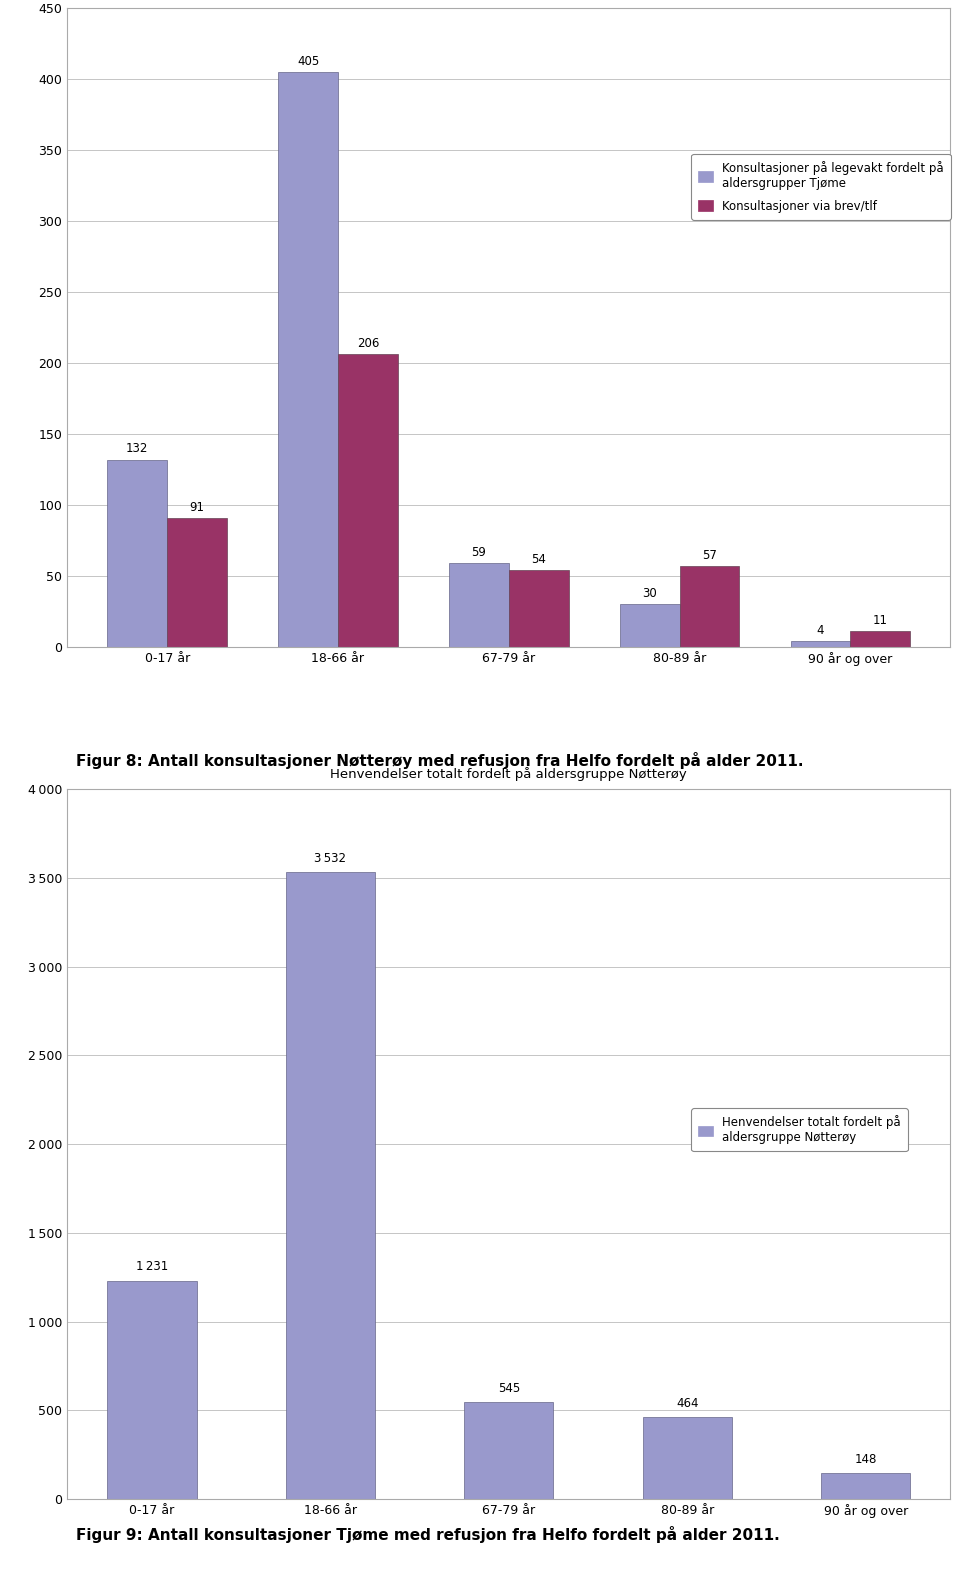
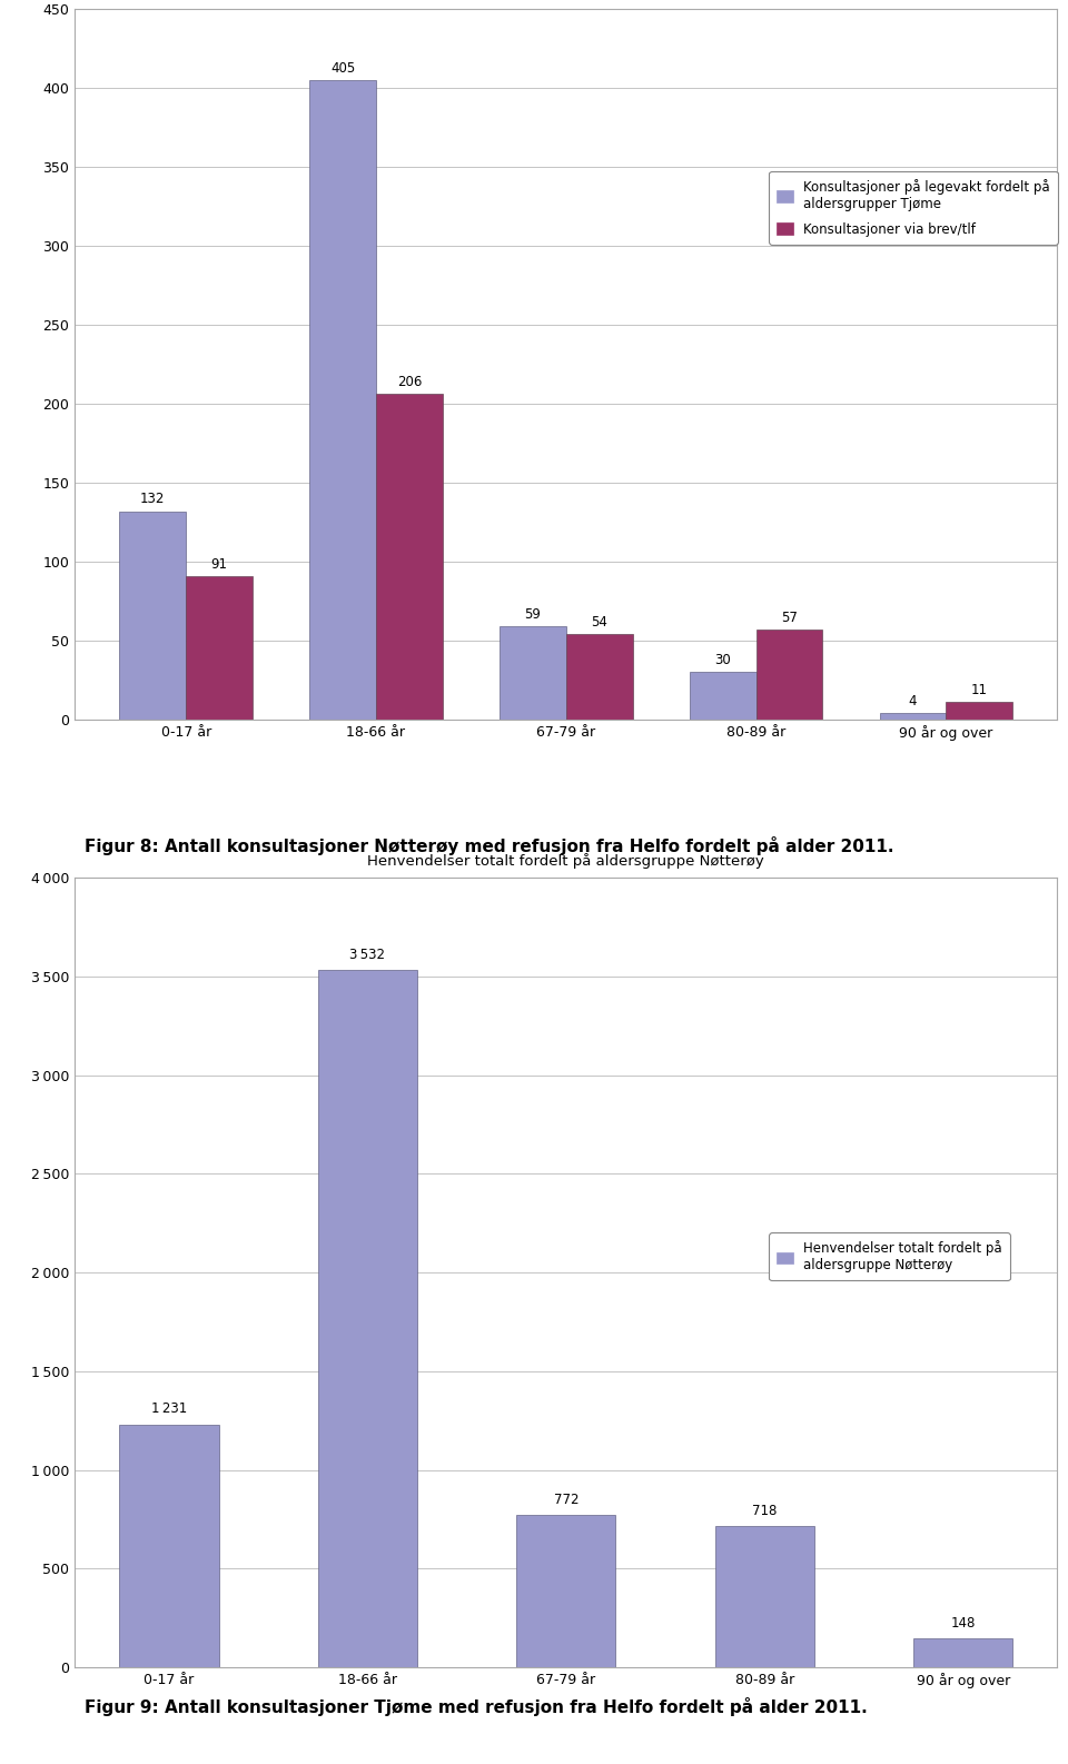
Henvendelser totalt fordelt på aldersgruppe Nøtterøy/67-79 år: 545 -> 772
Henvendelser totalt fordelt på aldersgruppe Nøtterøy/80-89 år: 464 -> 718
